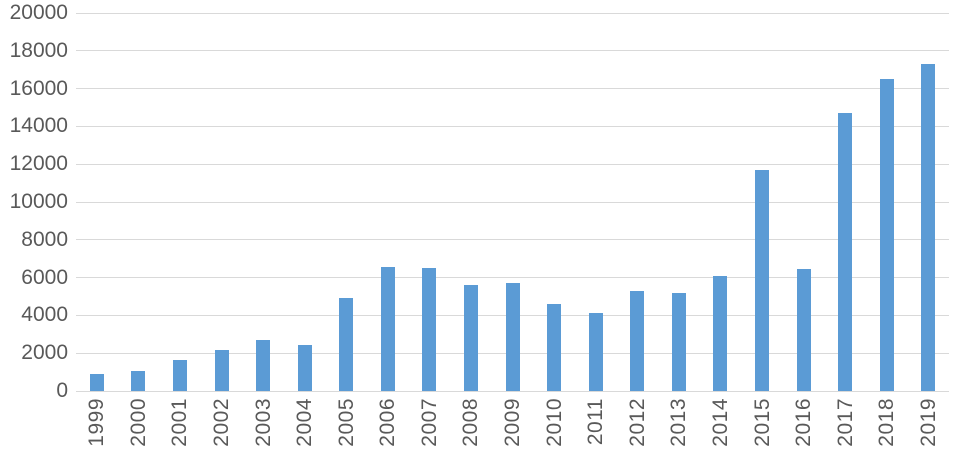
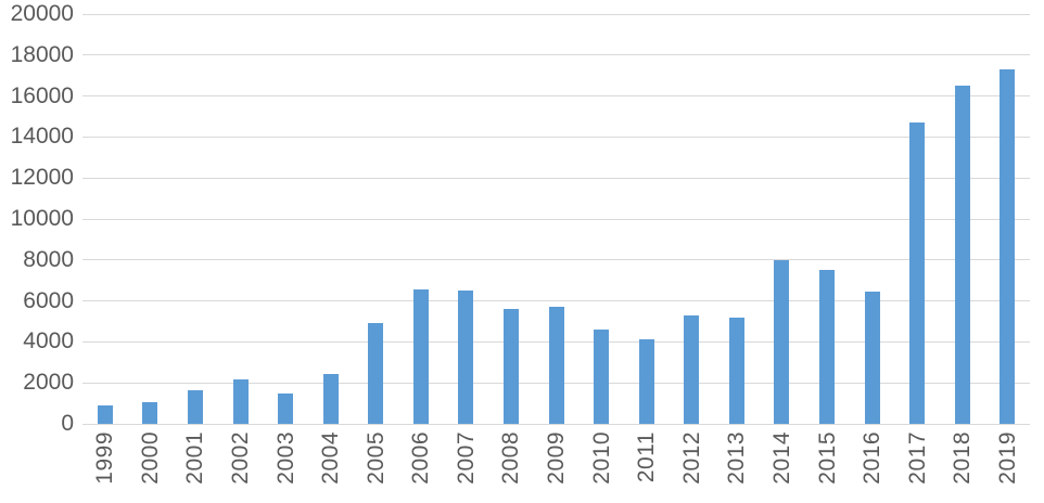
2003: 2700 -> 1500
2014: 6100 -> 8000
2015: 11700 -> 7500
